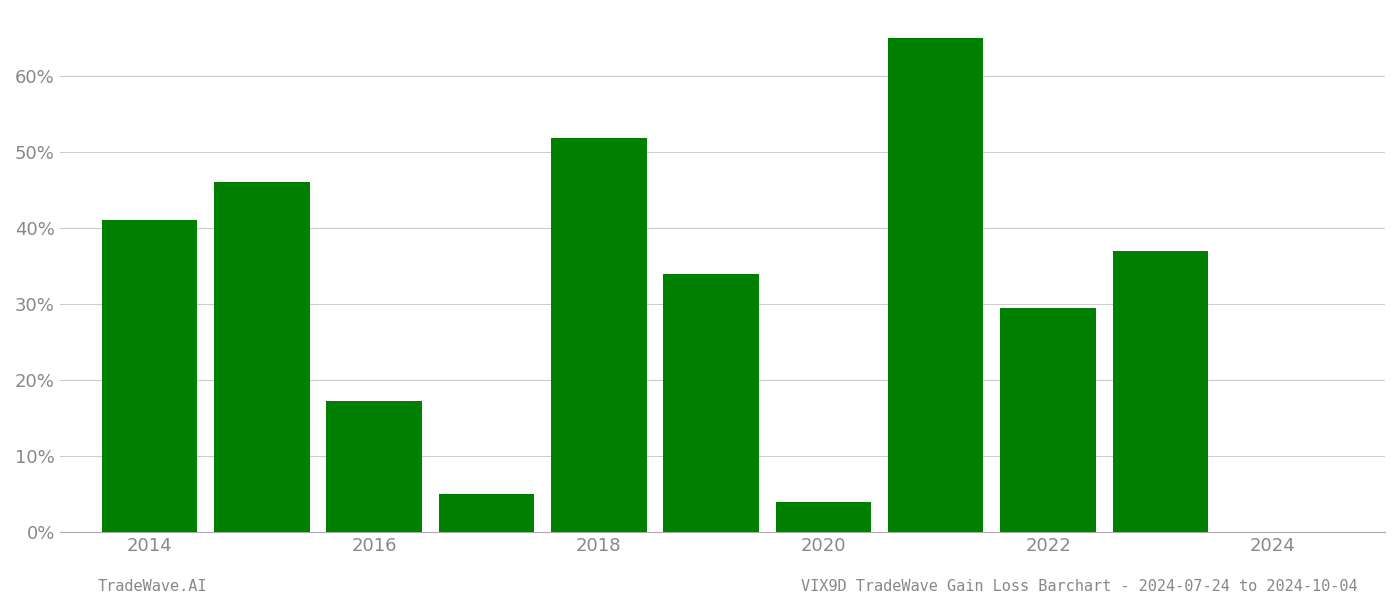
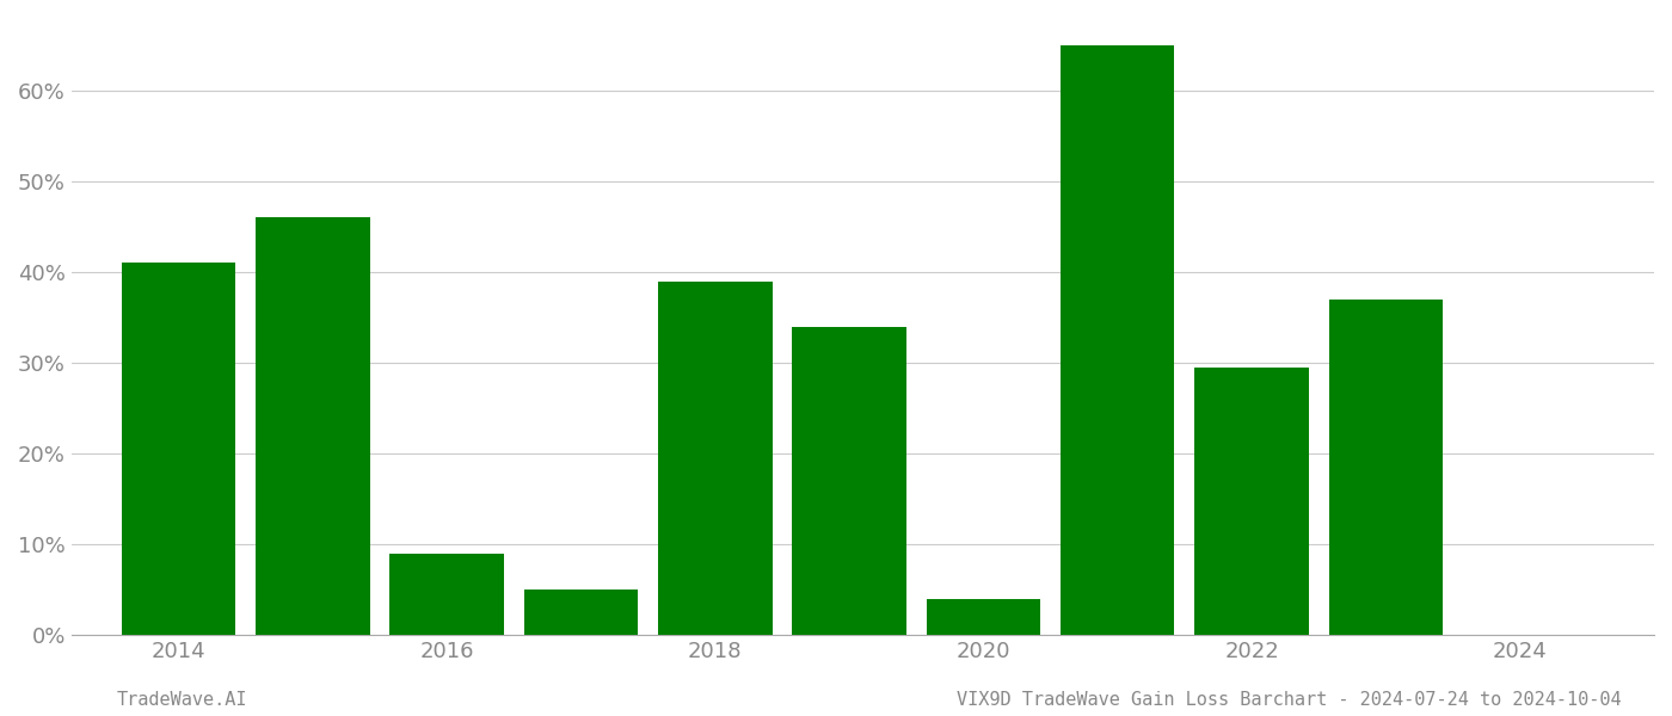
2016: 17.2% -> 9.0%
2018: 51.8% -> 39.0%
